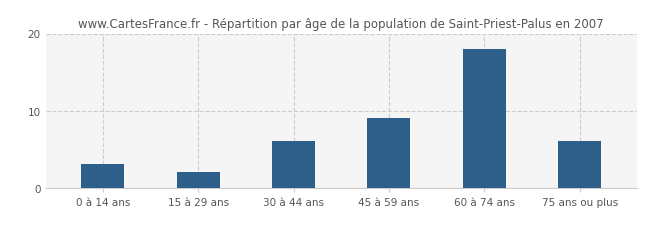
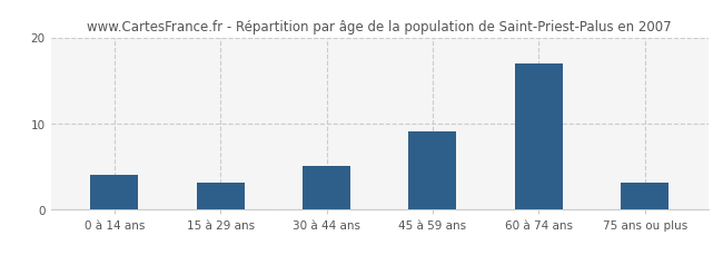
0 à 14 ans: 3 -> 4
15 à 29 ans: 2 -> 3
30 à 44 ans: 6 -> 5
60 à 74 ans: 18 -> 17
75 ans ou plus: 6 -> 3
